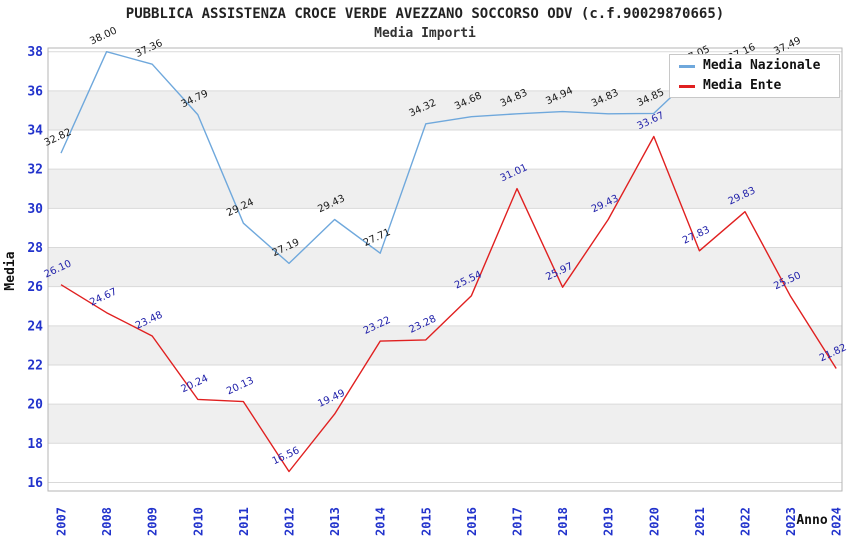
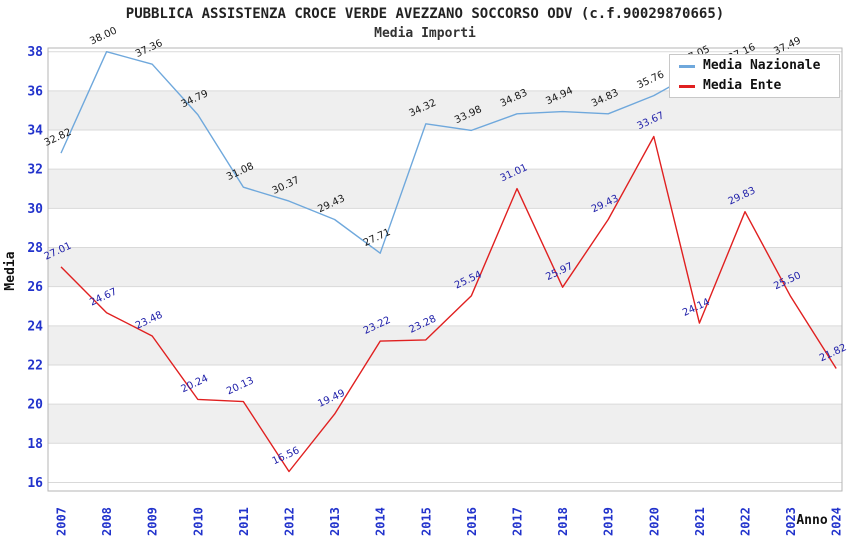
Media Ente/2007: 26.10 -> 27.01
Media Nazionale/2011: 29.24 -> 31.08
Media Nazionale/2012: 27.19 -> 30.37
Media Nazionale/2016: 34.68 -> 33.98
Media Nazionale/2020: 34.85 -> 35.76
Media Ente/2021: 27.83 -> 24.14
